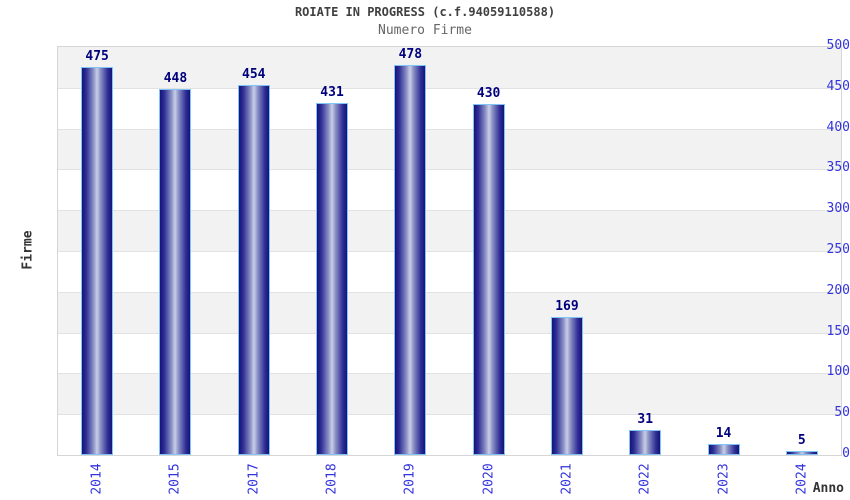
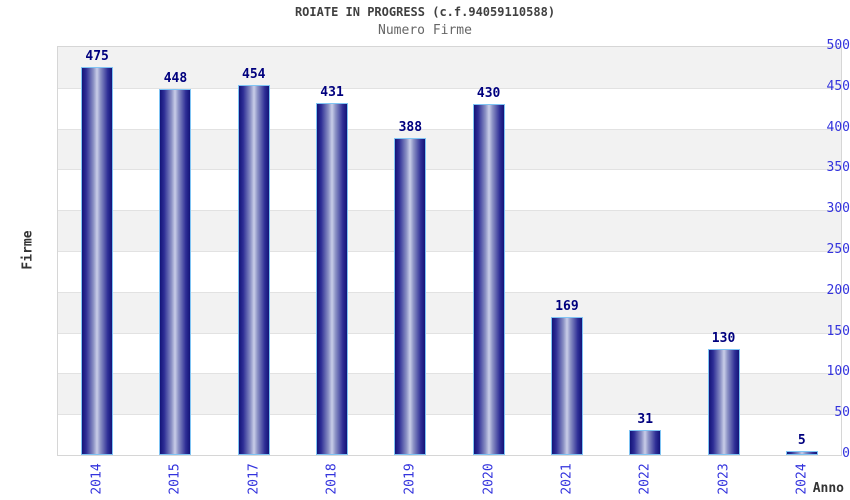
2019: 478 -> 388
2023: 14 -> 130
